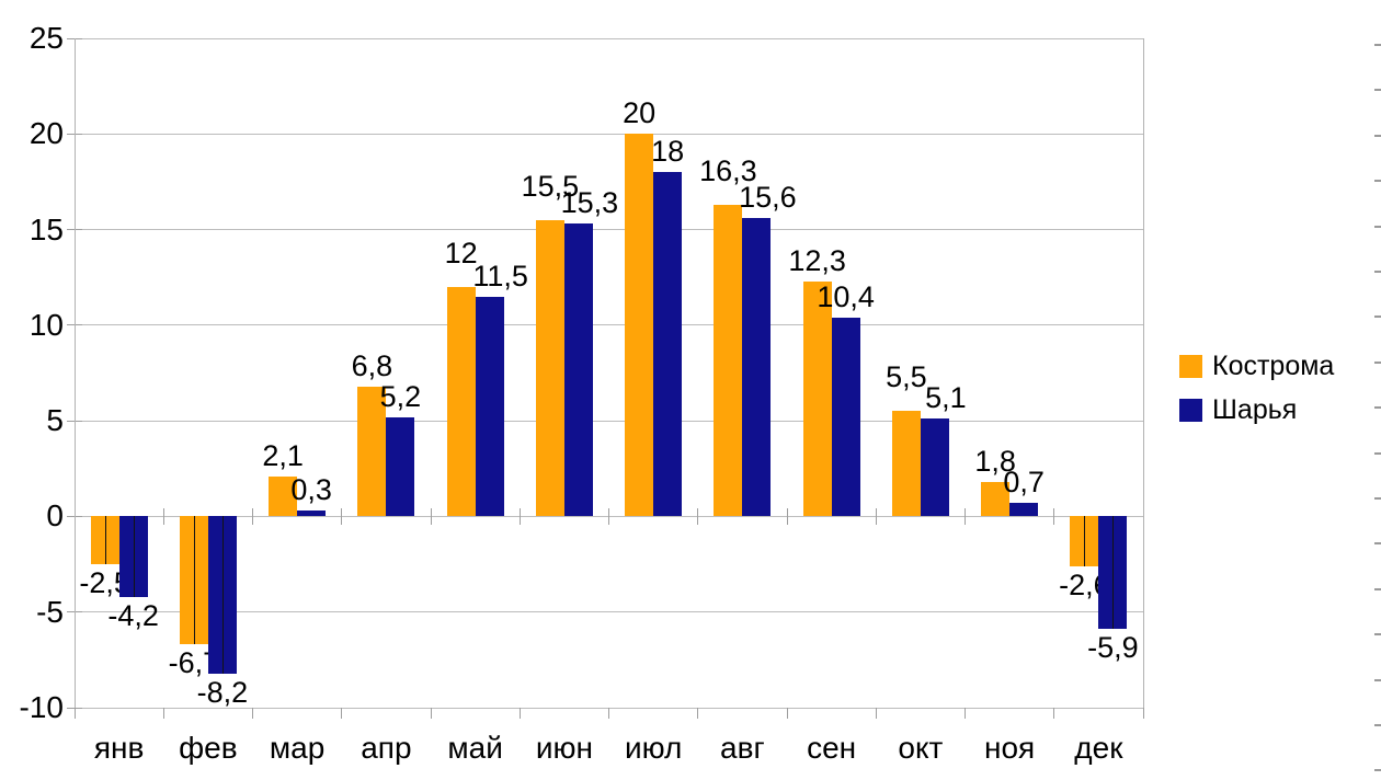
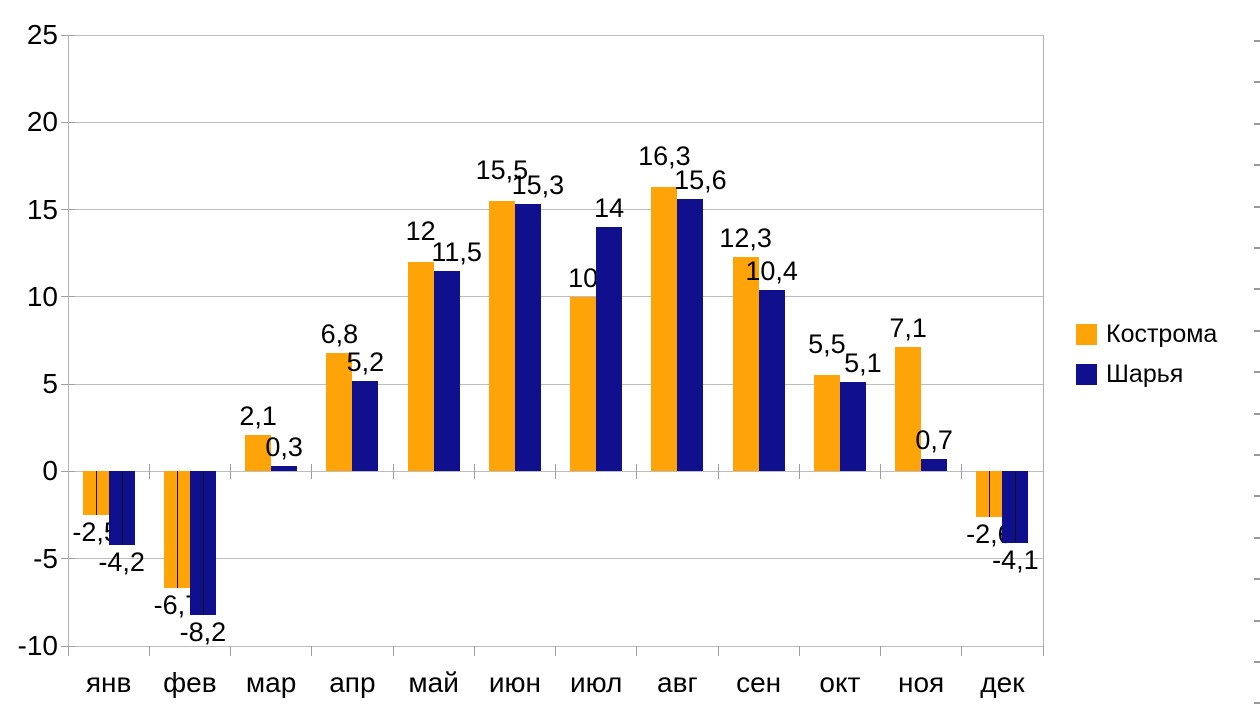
Кострома/июл: 20 -> 10
Шарья/июл: 18 -> 14
Кострома/ноя: 1,8 -> 7,1
Шарья/дек: -5,9 -> -4,1
